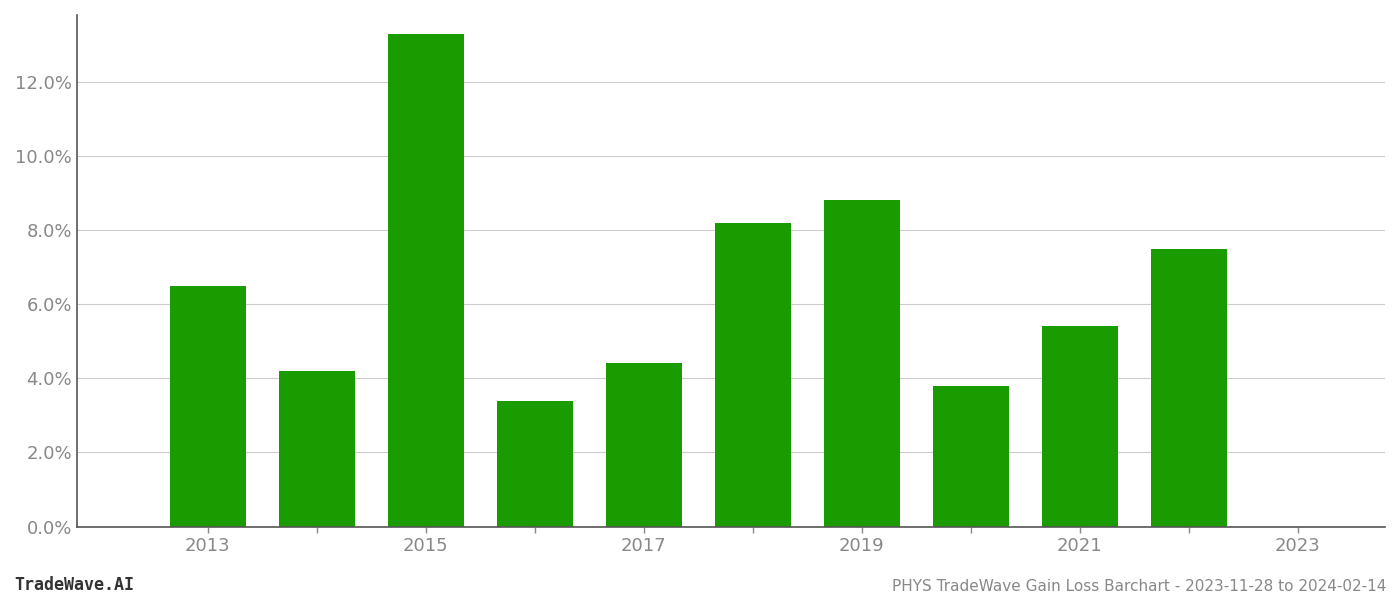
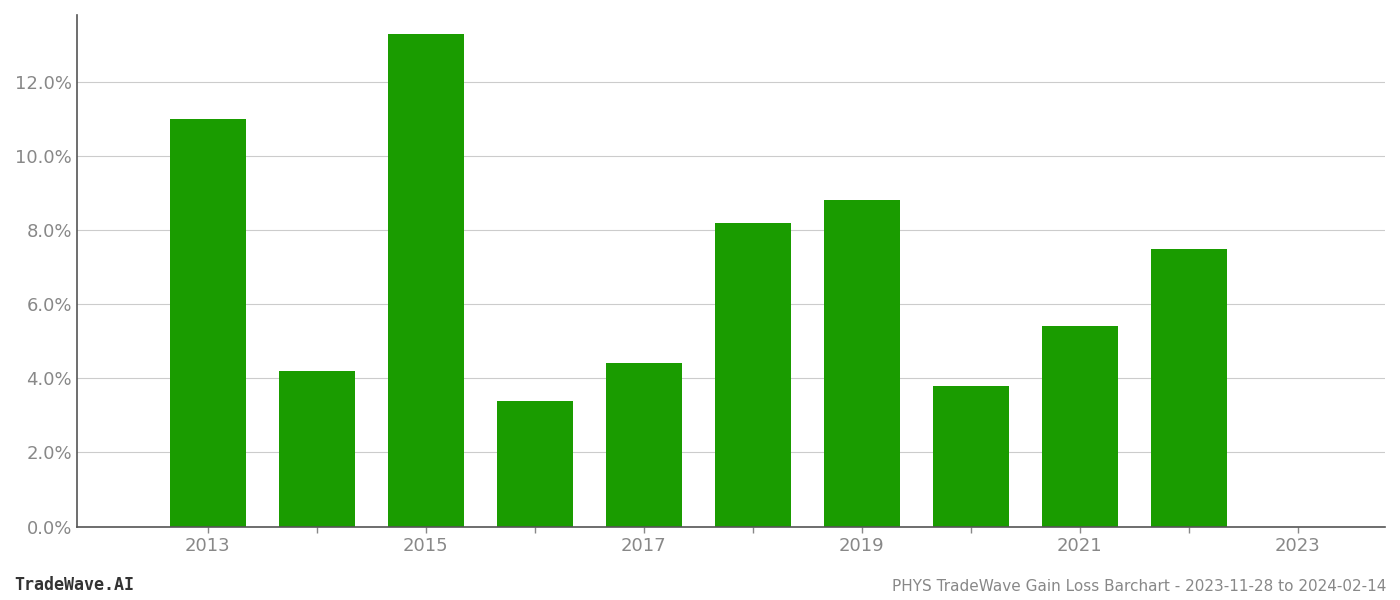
2013: 6.5% -> 11.0%
